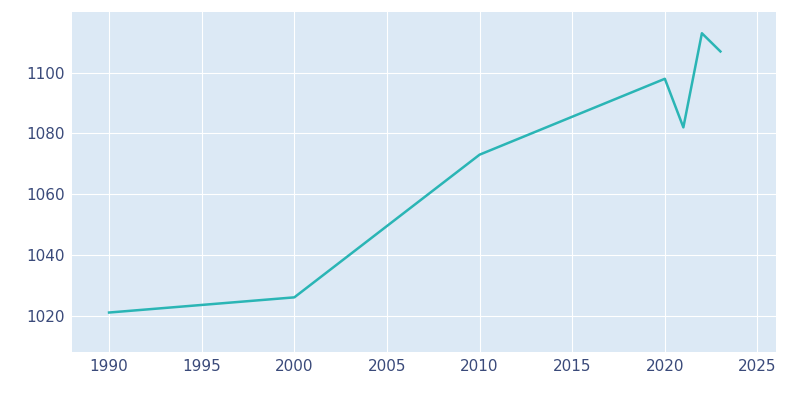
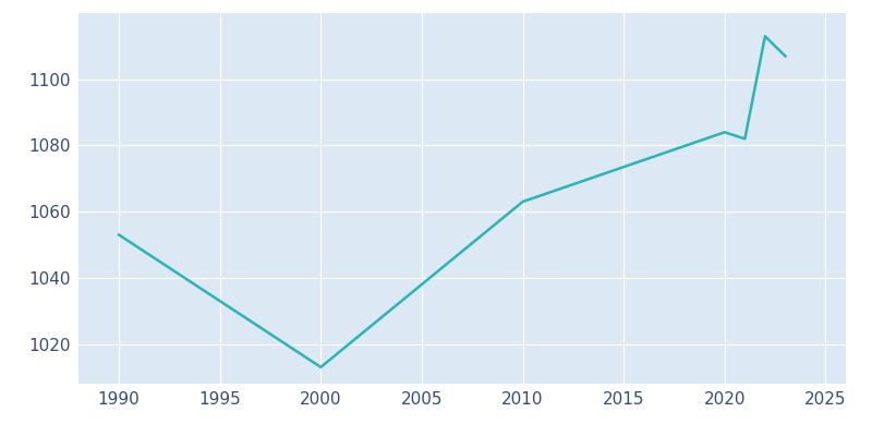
1990: 1021 -> 1053
2000: 1026 -> 1013
2010: 1073 -> 1063
2020: 1098 -> 1084
